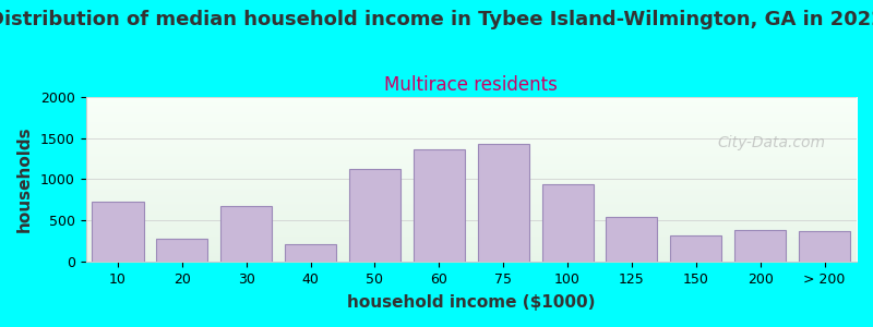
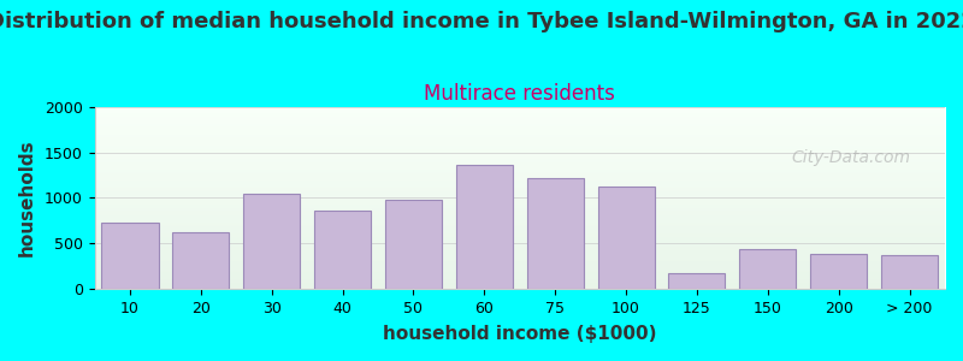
20: 280 -> 620
30: 680 -> 1040
40: 210 -> 860
50: 1130 -> 980
75: 1430 -> 1220
100: 940 -> 1120
125: 540 -> 180
150: 320 -> 440
